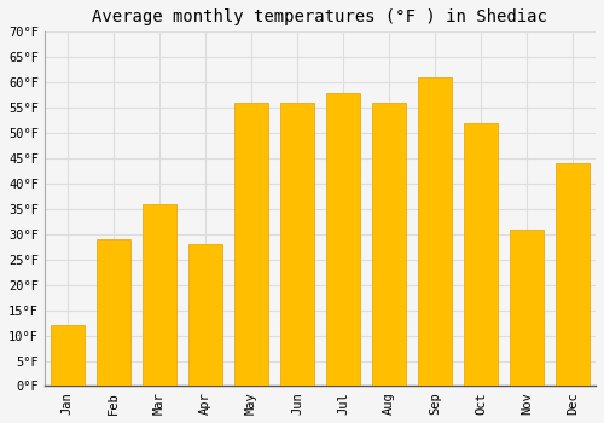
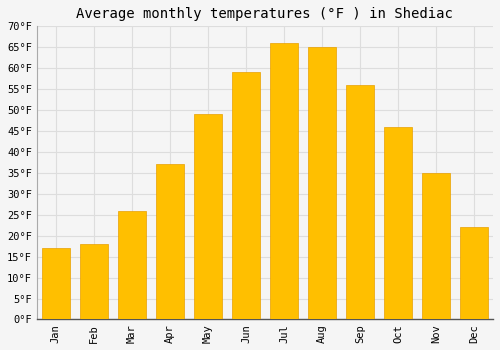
Jan: 12°F -> 17°F
Feb: 29°F -> 18°F
Mar: 36°F -> 26°F
Apr: 28°F -> 37°F
May: 56°F -> 49°F
Jun: 56°F -> 59°F
Jul: 58°F -> 66°F
Aug: 56°F -> 65°F
Sep: 61°F -> 56°F
Oct: 52°F -> 46°F
Nov: 31°F -> 35°F
Dec: 44°F -> 22°F
